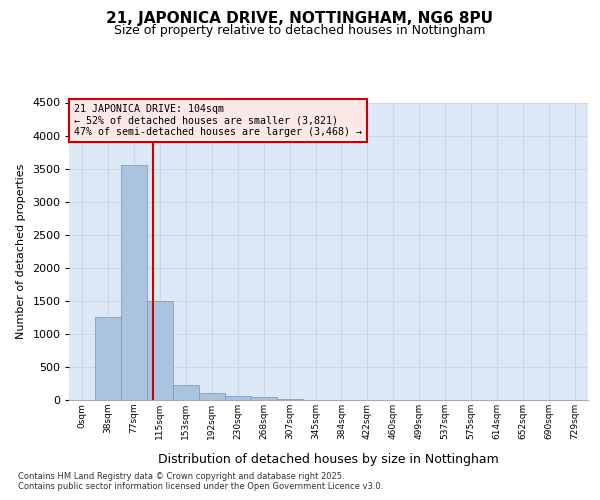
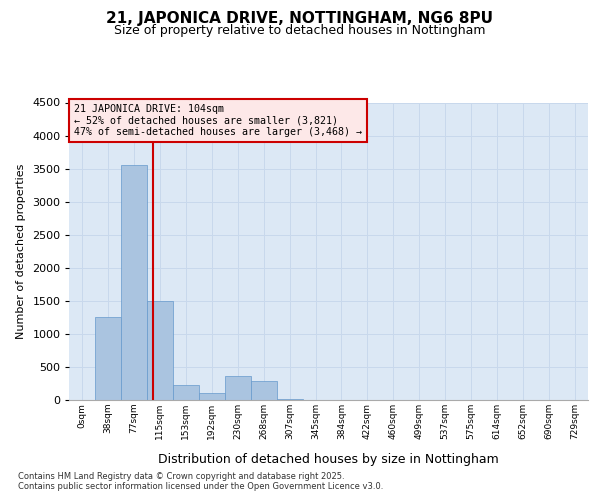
230sqm: 60 -> 360
268sqm: 40 -> 280
